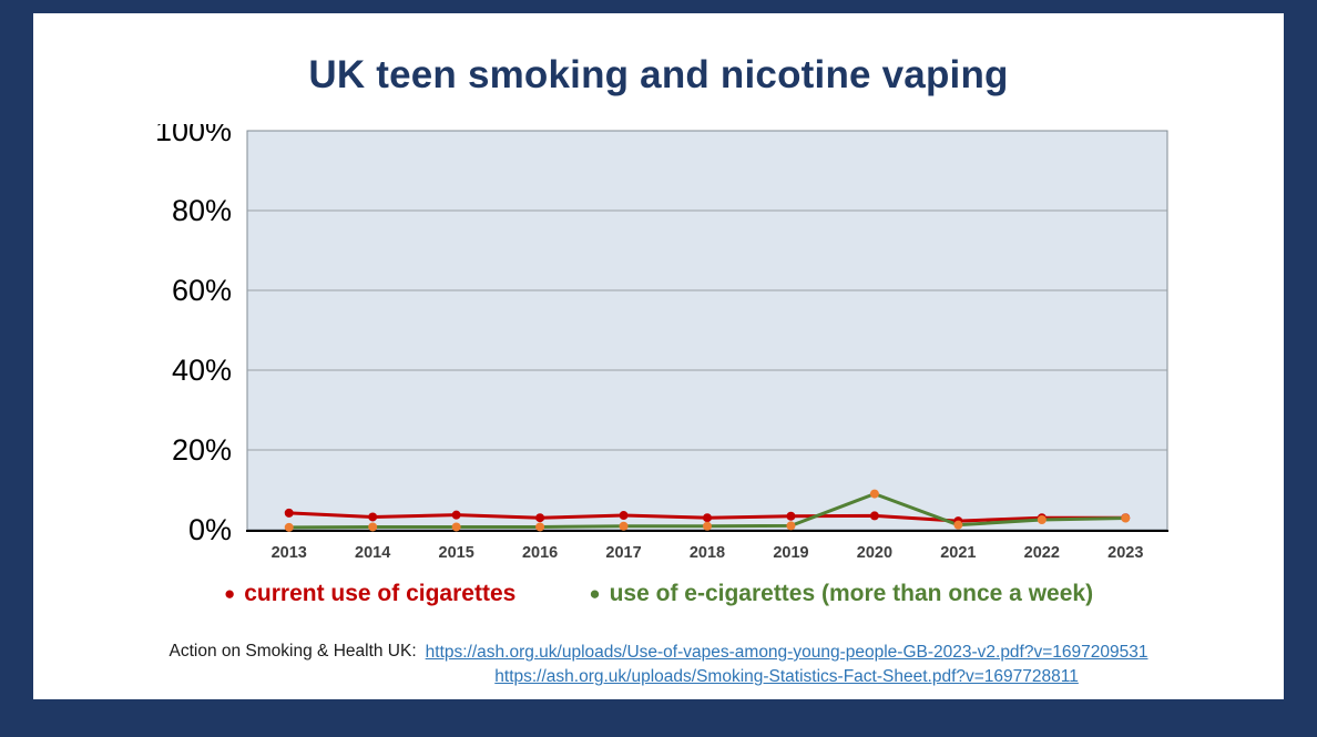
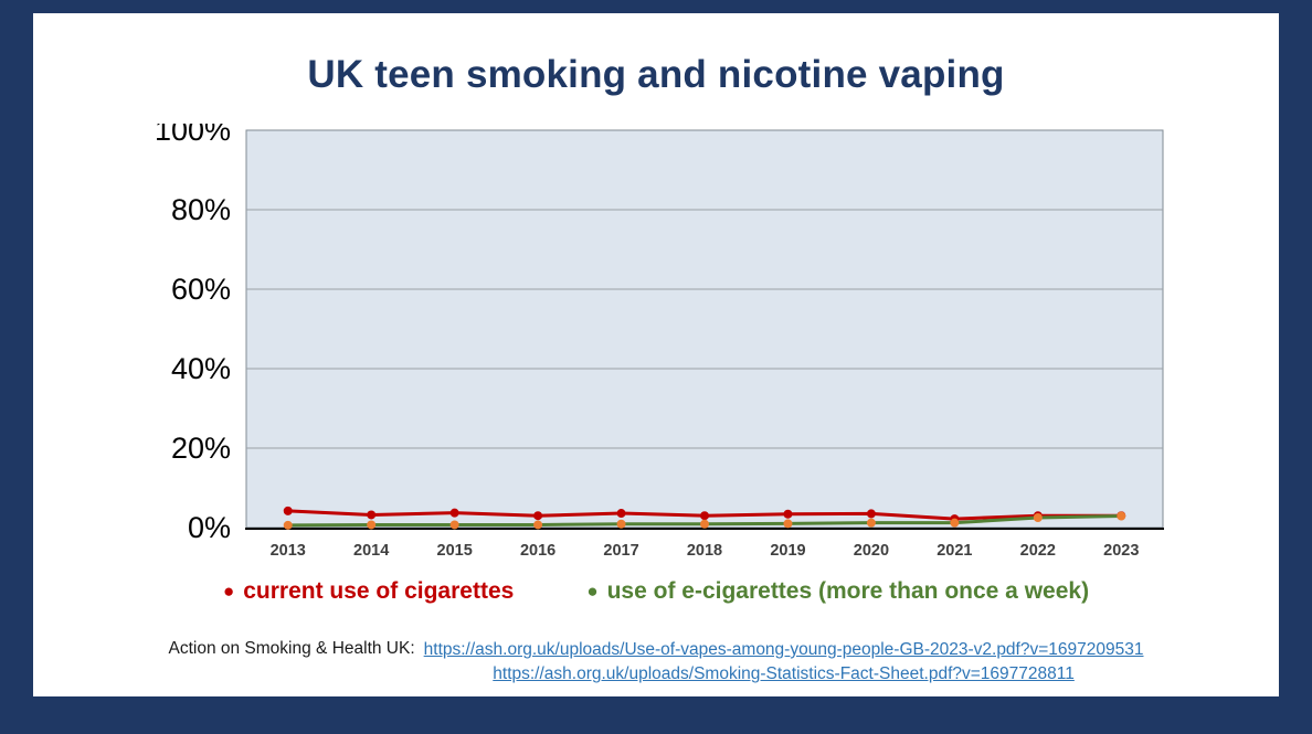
use of e-cigarettes (more than once a week)/2020: 9% -> 1%
